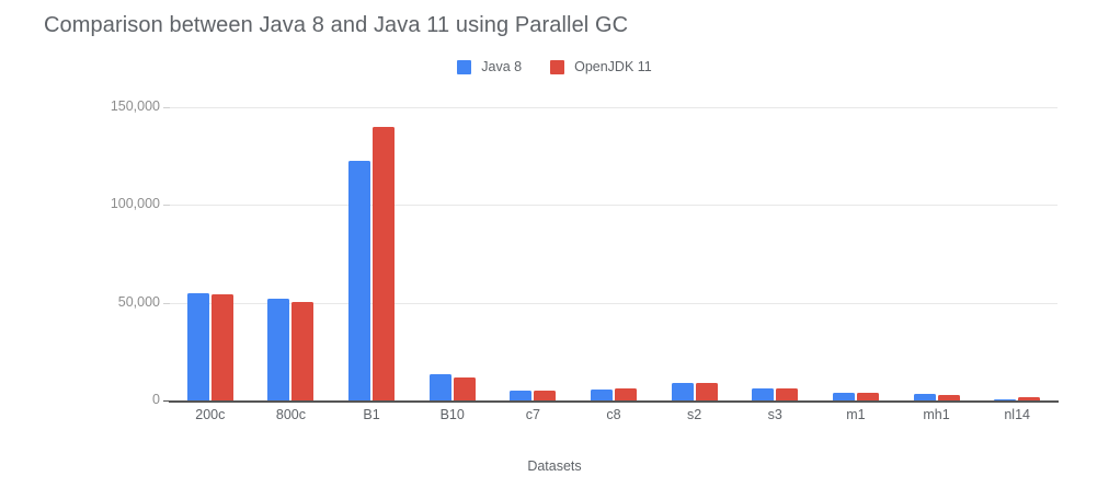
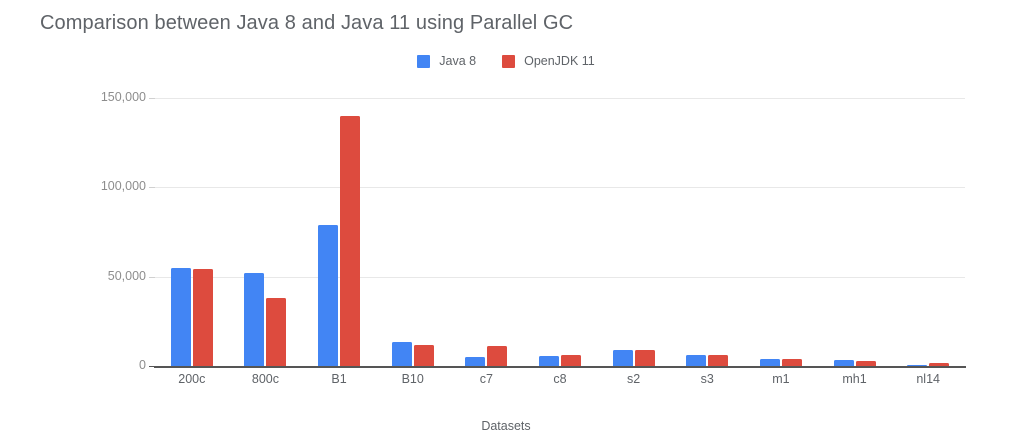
OpenJDK 11/800c: 50000 -> 38000
Java 8/B1: 122000 -> 79000
OpenJDK 11/c7: 5000 -> 11000
